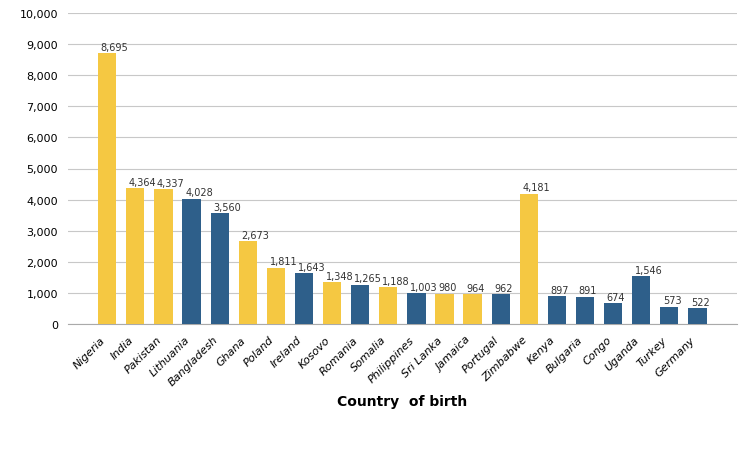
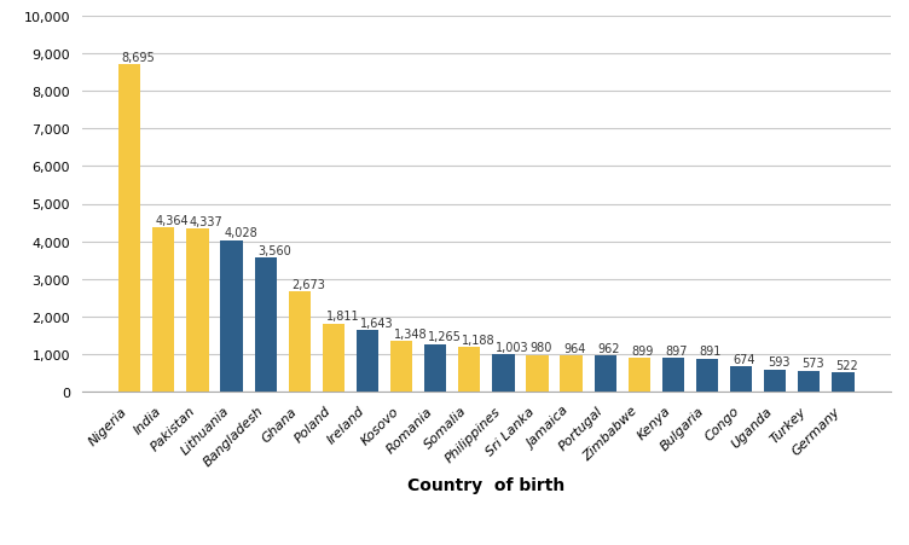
Zimbabwe: 4,181 -> 899
Uganda: 1,546 -> 593
